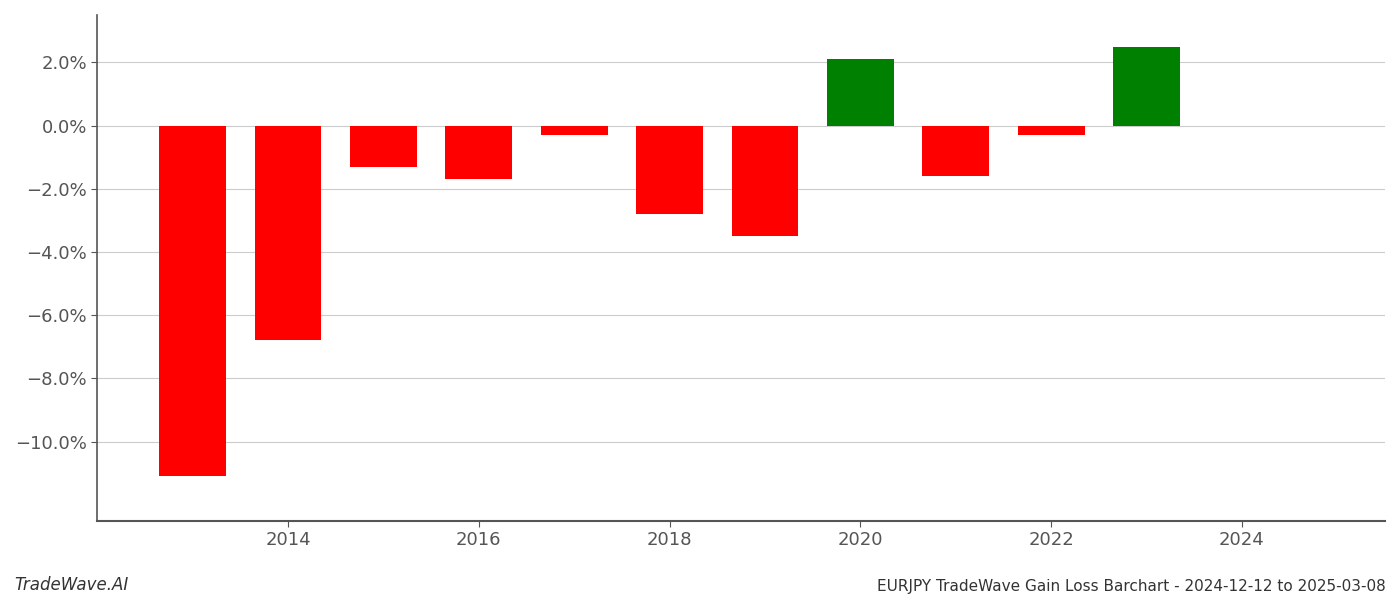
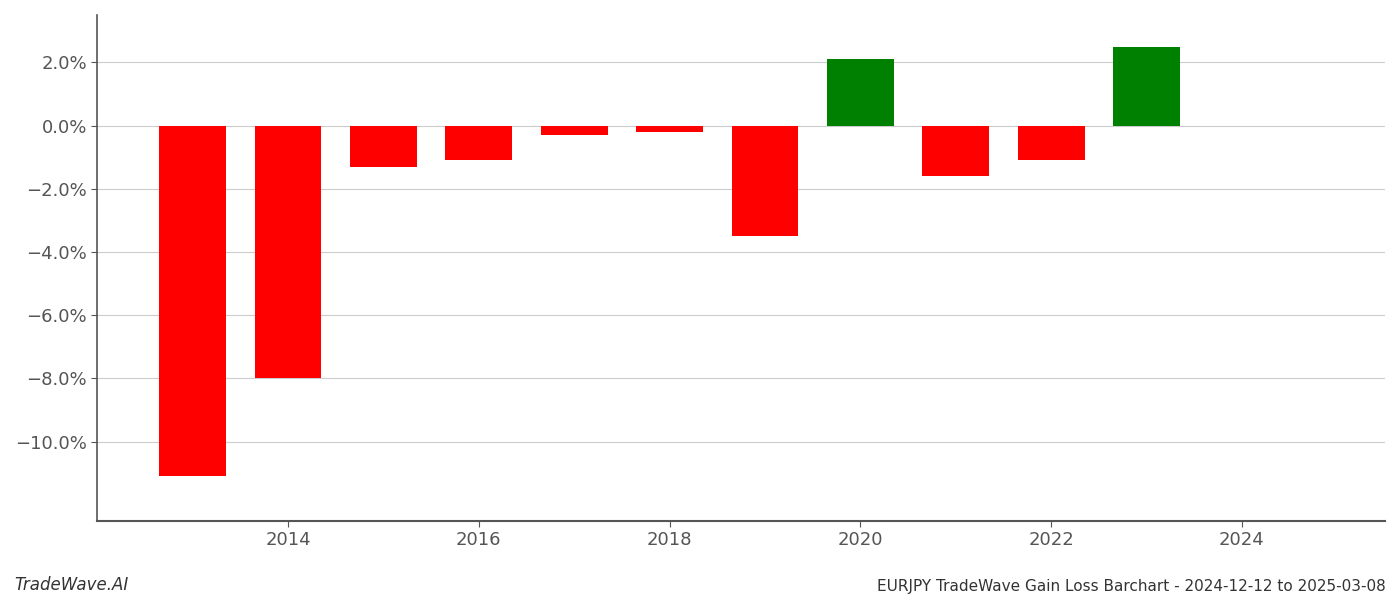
2014: -6.8% -> -8.0%
2016: -1.7% -> -1.1%
2018: -2.8% -> -0.2%
2022: -0.3% -> -1.1%
